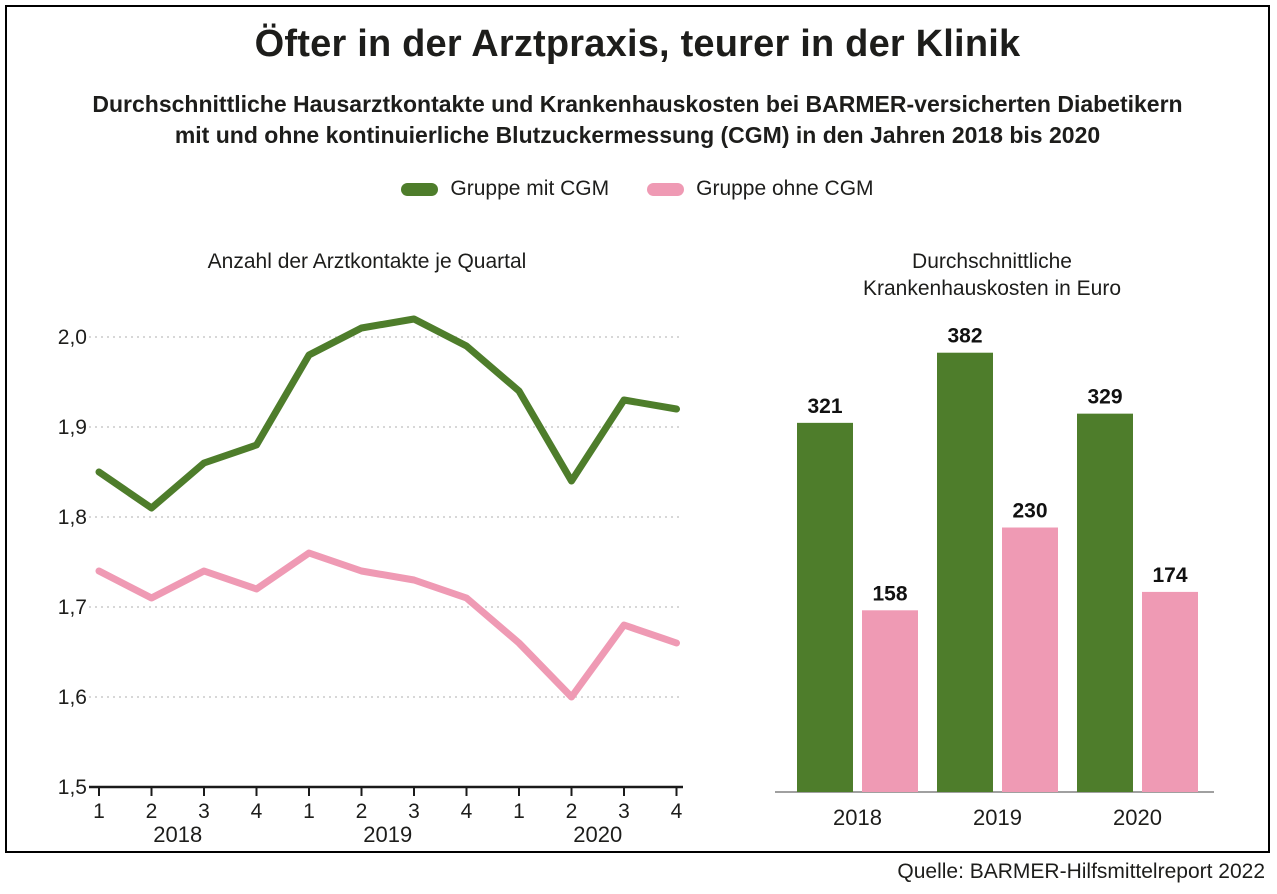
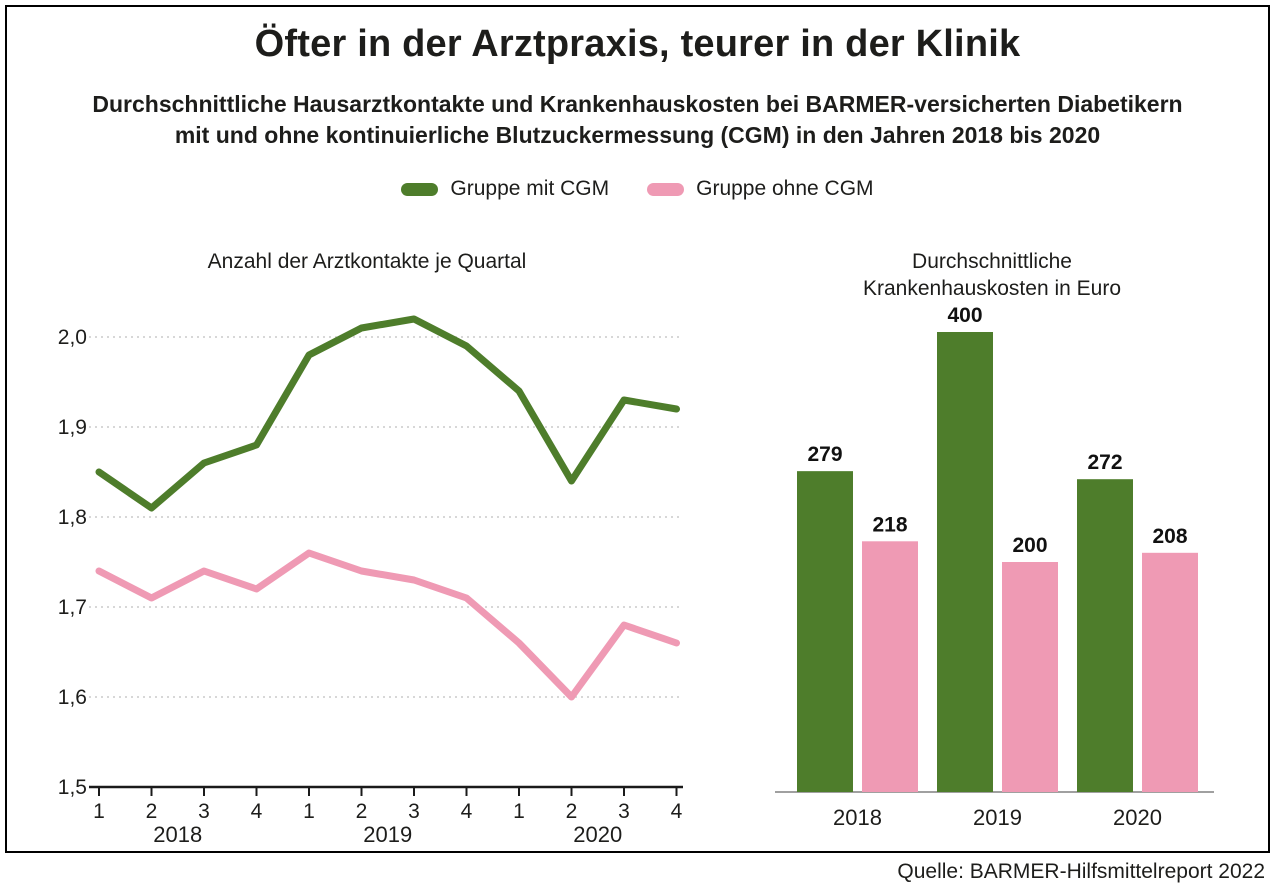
Durchschnittliche Krankenhauskosten in Euro/Gruppe mit CGM/2018: 321 -> 279
Durchschnittliche Krankenhauskosten in Euro/Gruppe ohne CGM/2018: 158 -> 218
Durchschnittliche Krankenhauskosten in Euro/Gruppe mit CGM/2019: 382 -> 400
Durchschnittliche Krankenhauskosten in Euro/Gruppe ohne CGM/2019: 230 -> 200
Durchschnittliche Krankenhauskosten in Euro/Gruppe mit CGM/2020: 329 -> 272
Durchschnittliche Krankenhauskosten in Euro/Gruppe ohne CGM/2020: 174 -> 208
